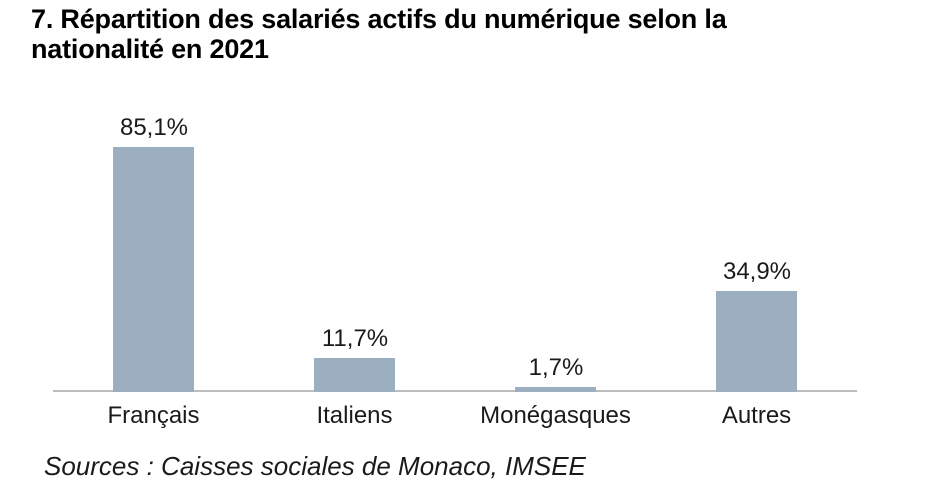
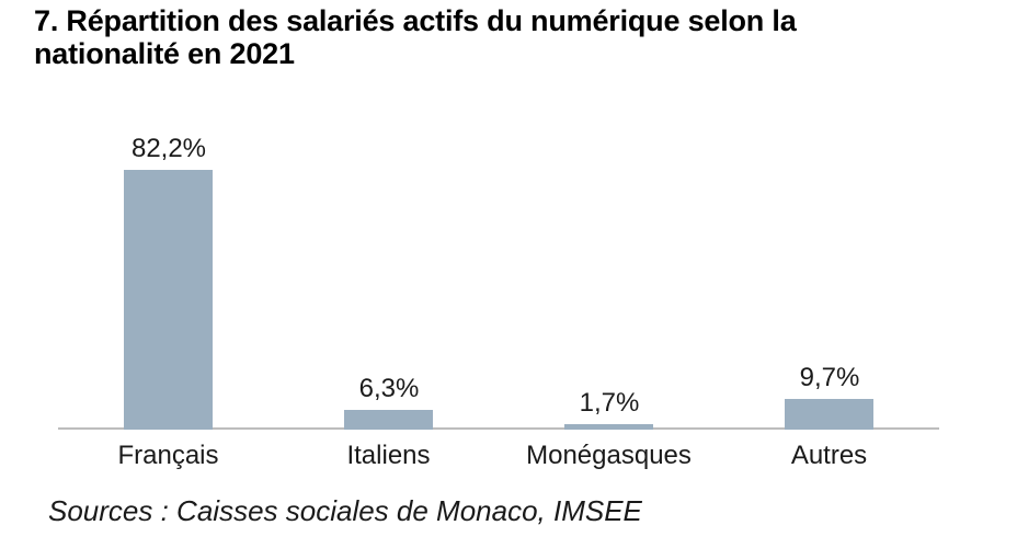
Français: 85,1% -> 82,2%
Italiens: 11,7% -> 6,3%
Autres: 34,9% -> 9,7%
